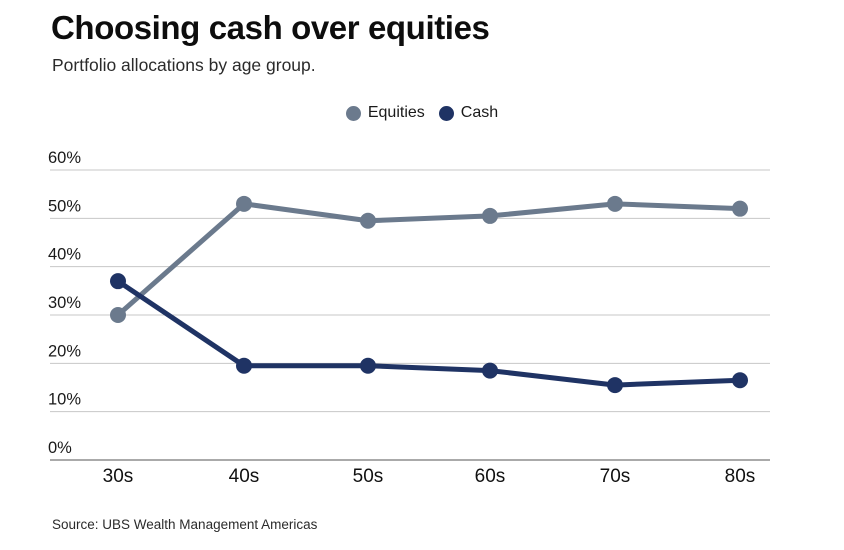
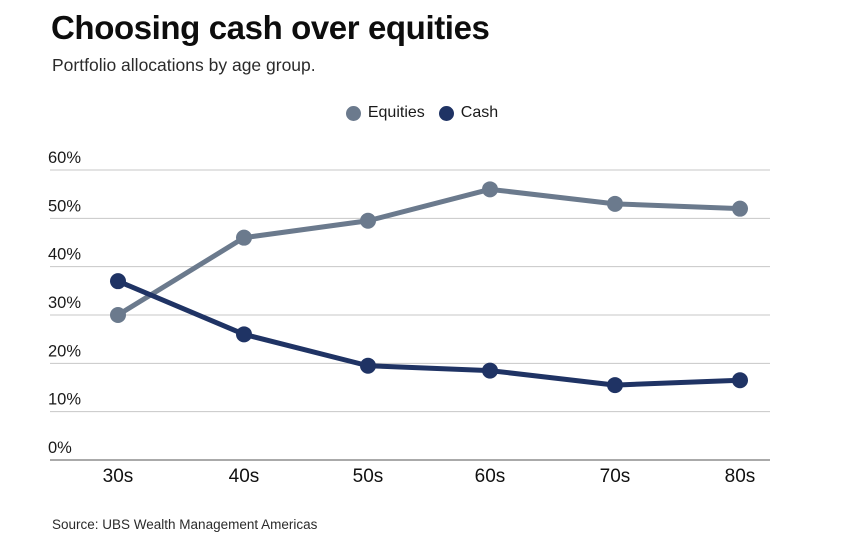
Equities/40s: 53% -> 46%
Cash/40s: 20% -> 26%
Equities/60s: 50% -> 56%
